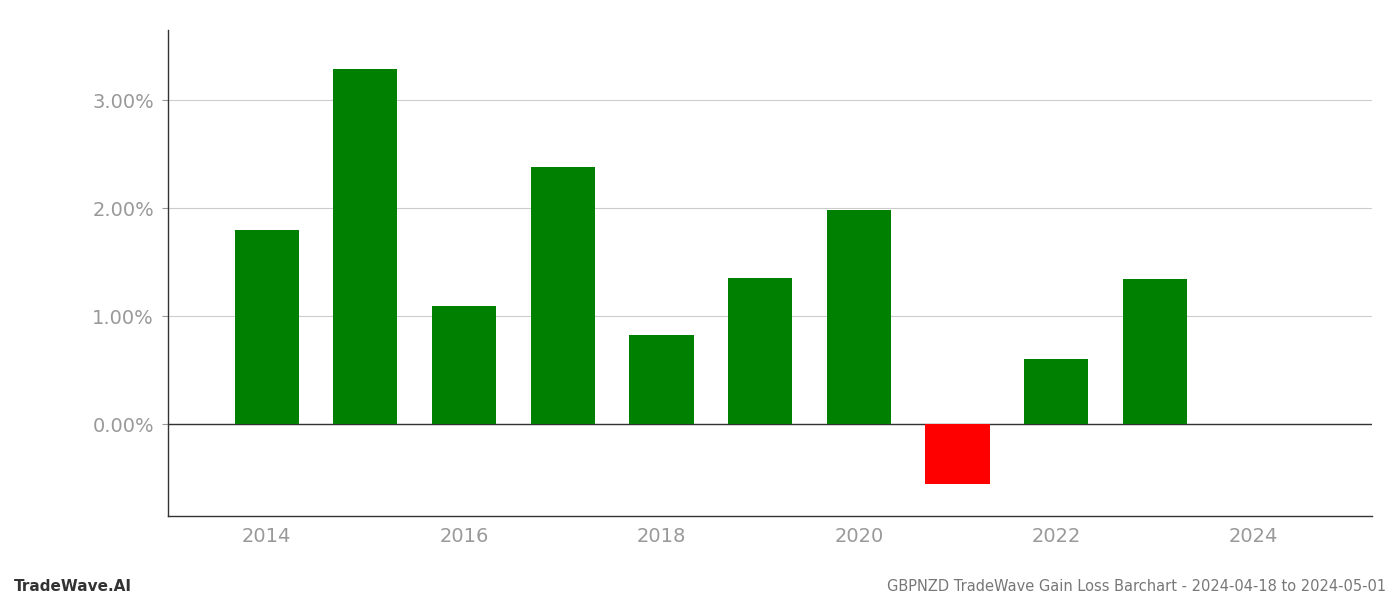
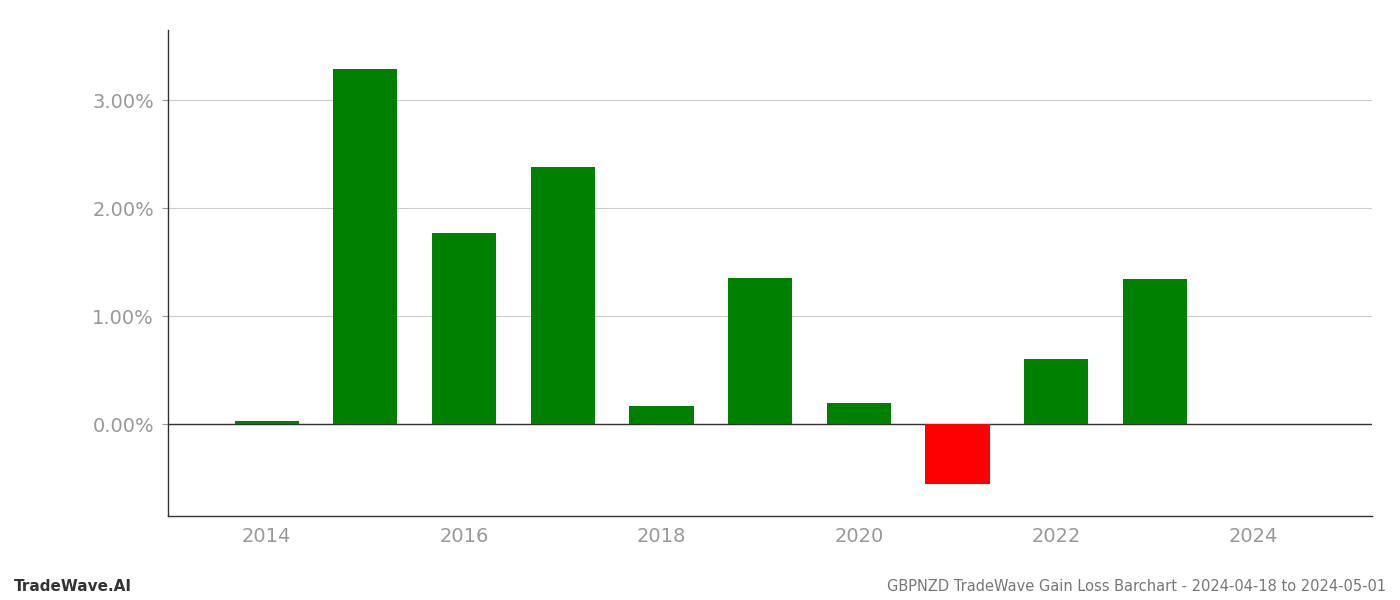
2014: 1.80% -> 0.03%
2016: 1.09% -> 1.77%
2018: 0.83% -> 0.17%
2020: 1.98% -> 0.20%
